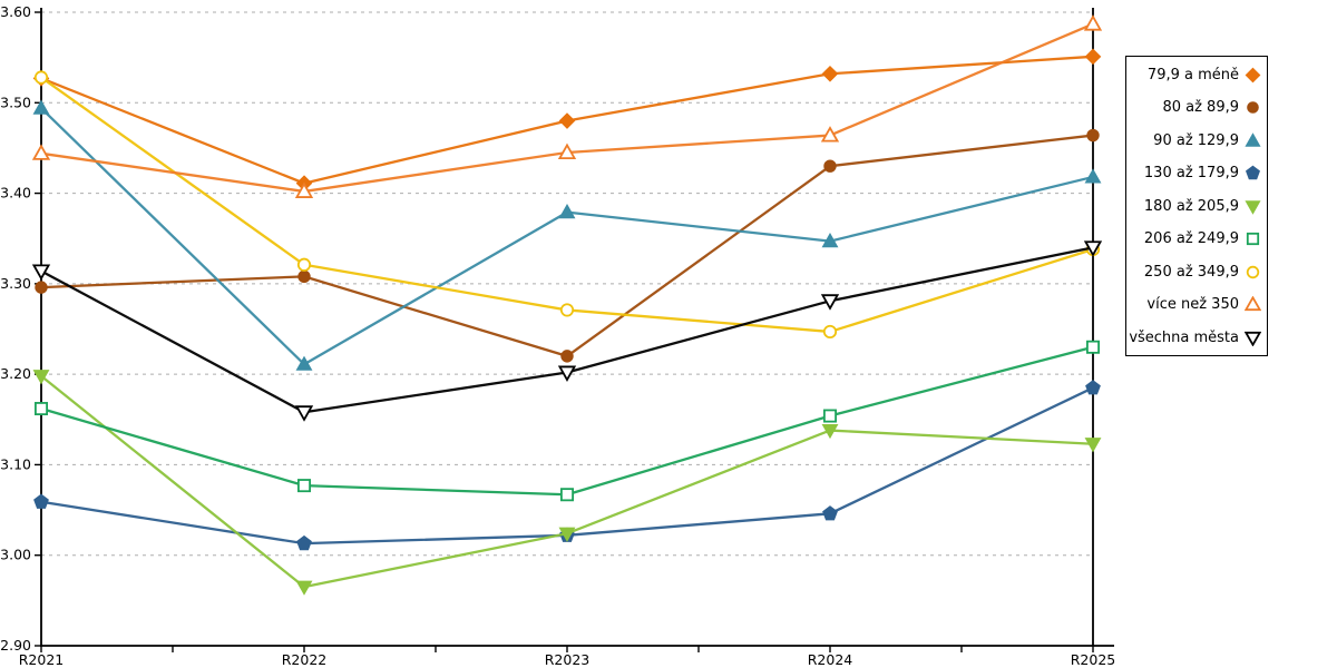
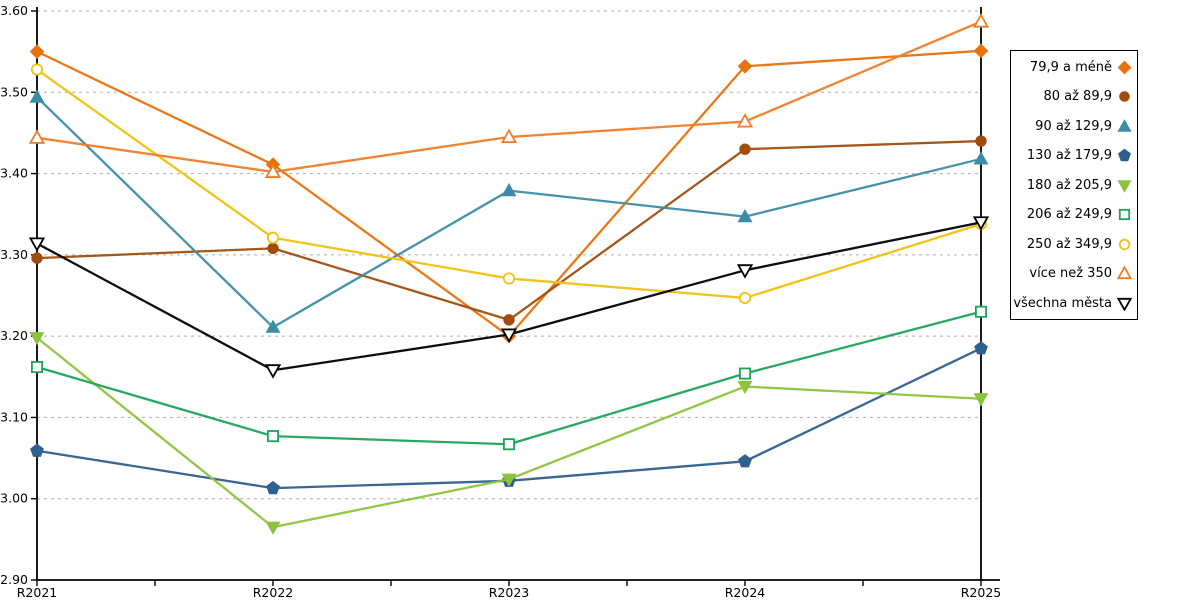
79,9 a méně/R2021: 3.53 -> 3.55
79,9 a méně/R2023: 3.48 -> 3.20
80 až 89,9/R2025: 3.46 -> 3.44
